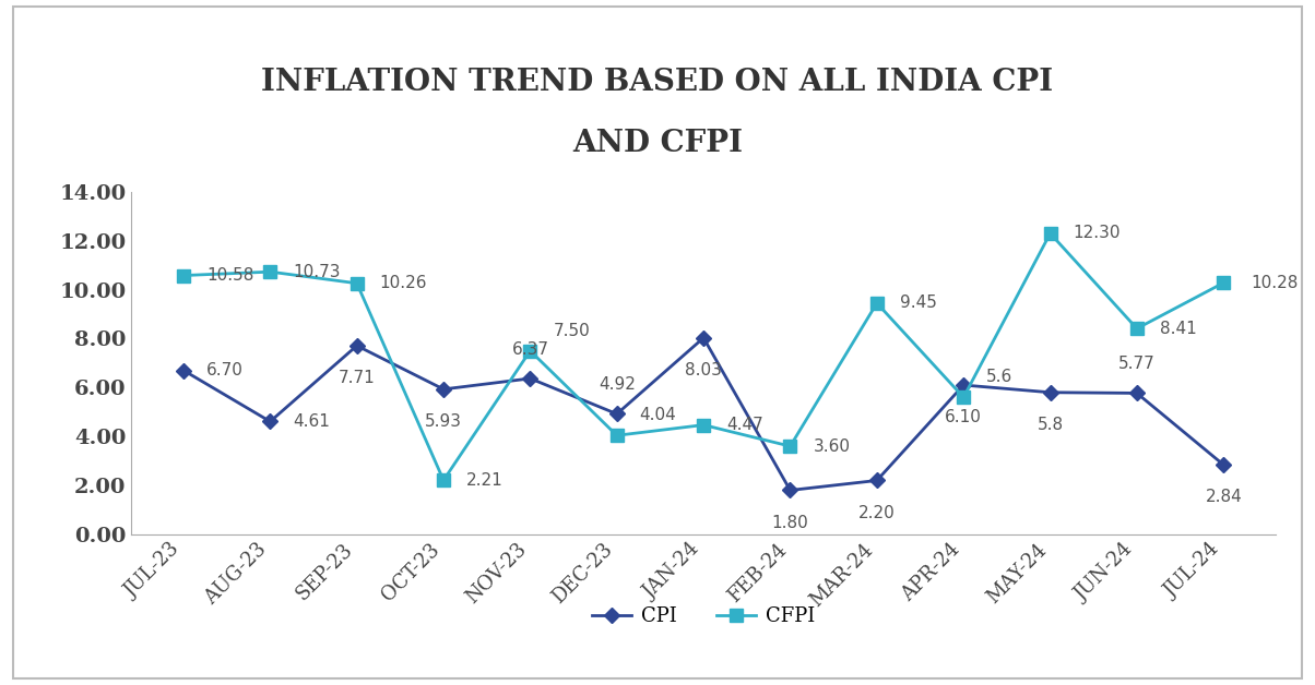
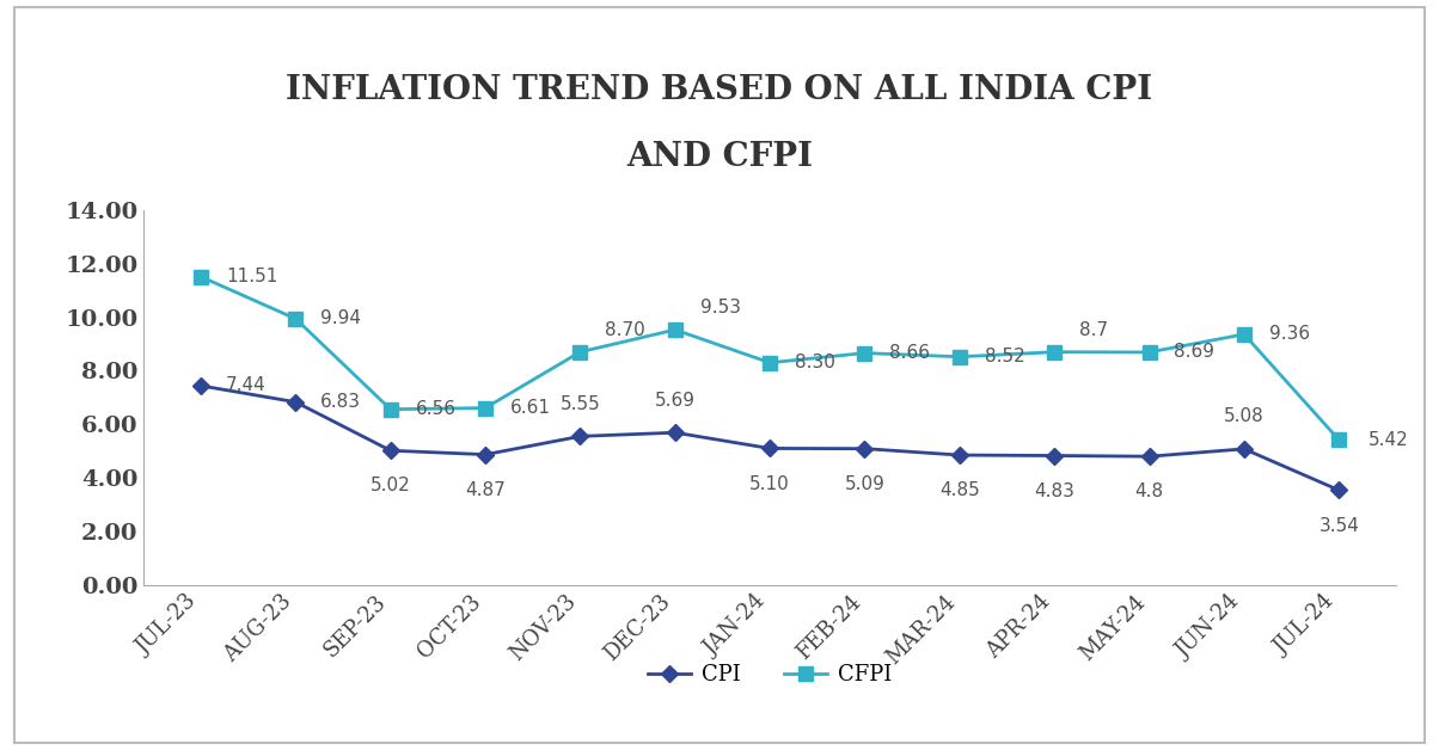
CPI/JUL-23: 6.70 -> 7.44
CFPI/JUL-23: 10.58 -> 11.51
CPI/AUG-23: 4.61 -> 6.83
CFPI/AUG-23: 10.73 -> 9.94
CPI/SEP-23: 7.71 -> 5.02
CFPI/SEP-23: 10.26 -> 6.56
CPI/OCT-23: 5.93 -> 4.87
CFPI/OCT-23: 2.21 -> 6.61
CPI/NOV-23: 6.37 -> 5.55
CFPI/NOV-23: 7.50 -> 8.70
CPI/DEC-23: 4.92 -> 5.69
CFPI/DEC-23: 4.04 -> 9.53
CPI/JAN-24: 8.03 -> 5.10
CFPI/JAN-24: 4.47 -> 8.30
CPI/FEB-24: 1.80 -> 5.09
CFPI/FEB-24: 3.60 -> 8.66
CPI/MAR-24: 2.20 -> 4.85
CFPI/MAR-24: 9.45 -> 8.52
CPI/APR-24: 6.10 -> 4.83
CFPI/APR-24: 5.6 -> 8.7
CPI/MAY-24: 5.8 -> 4.8
CFPI/MAY-24: 12.30 -> 8.69
CPI/JUN-24: 5.77 -> 5.08
CFPI/JUN-24: 8.41 -> 9.36
CPI/JUL-24: 2.84 -> 3.54
CFPI/JUL-24: 10.28 -> 5.42
